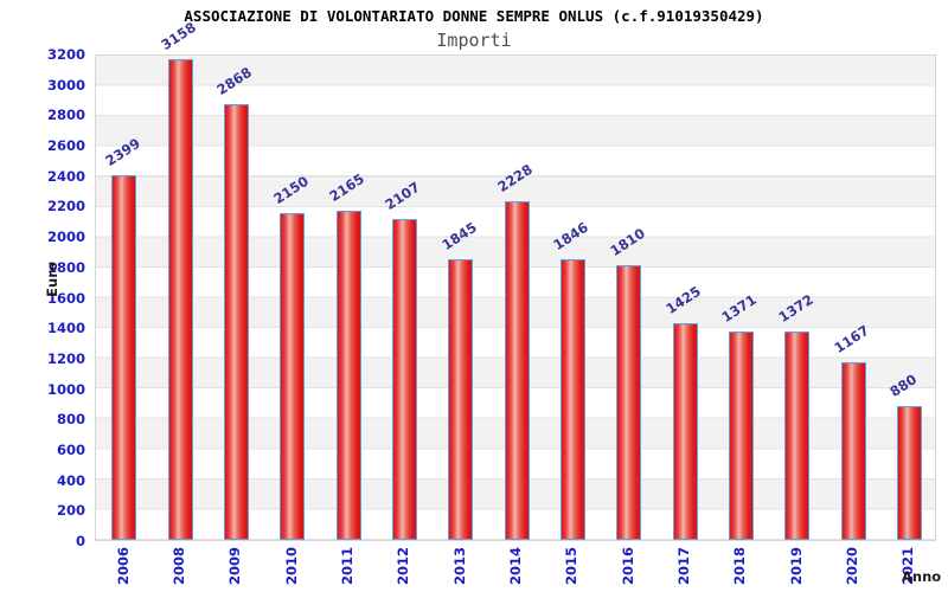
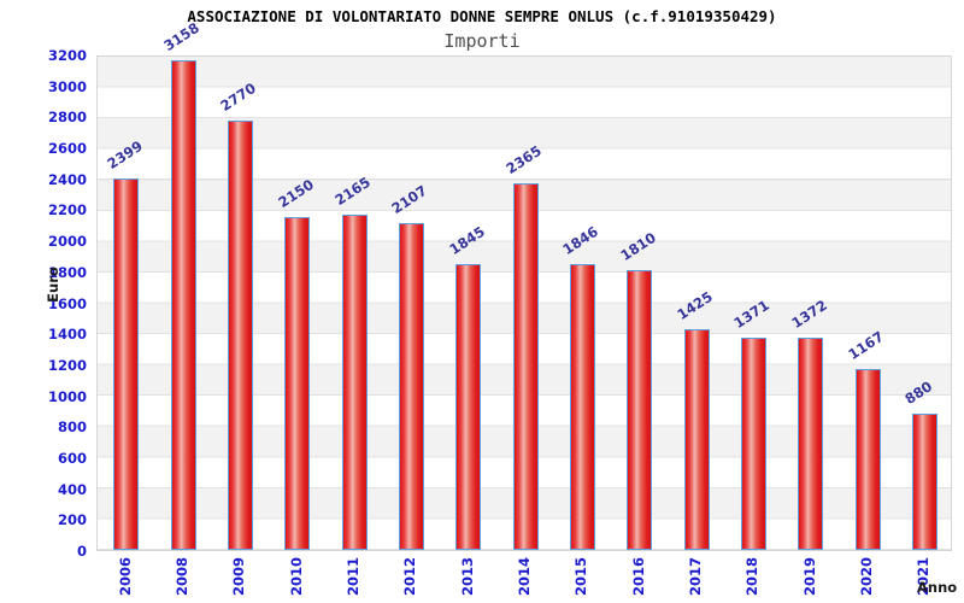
2009: 2868 -> 2770
2014: 2228 -> 2365
